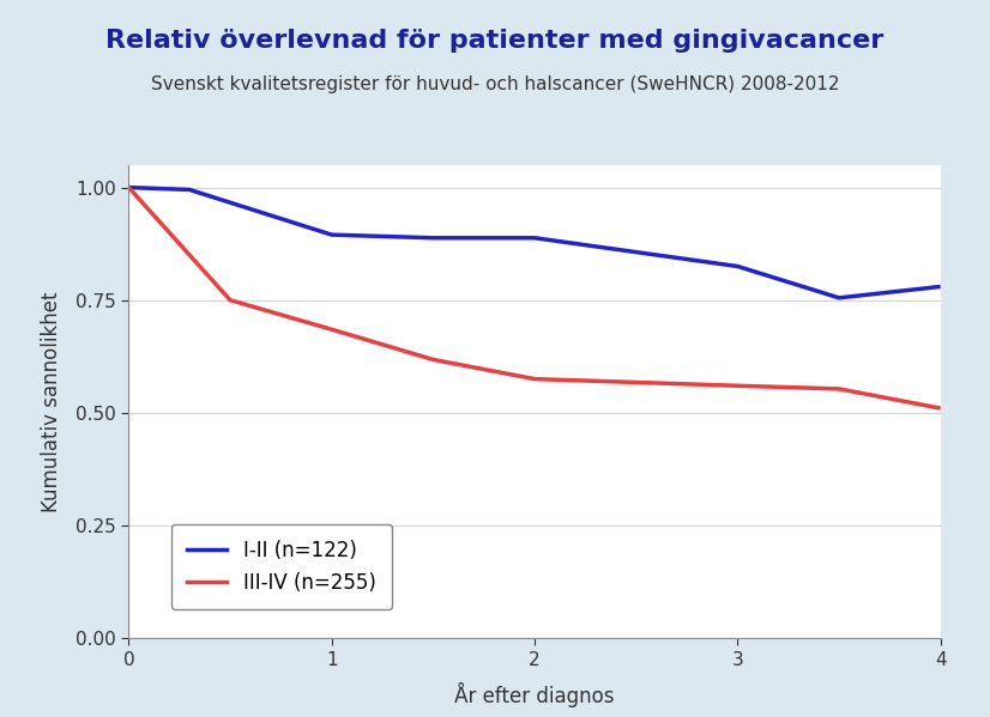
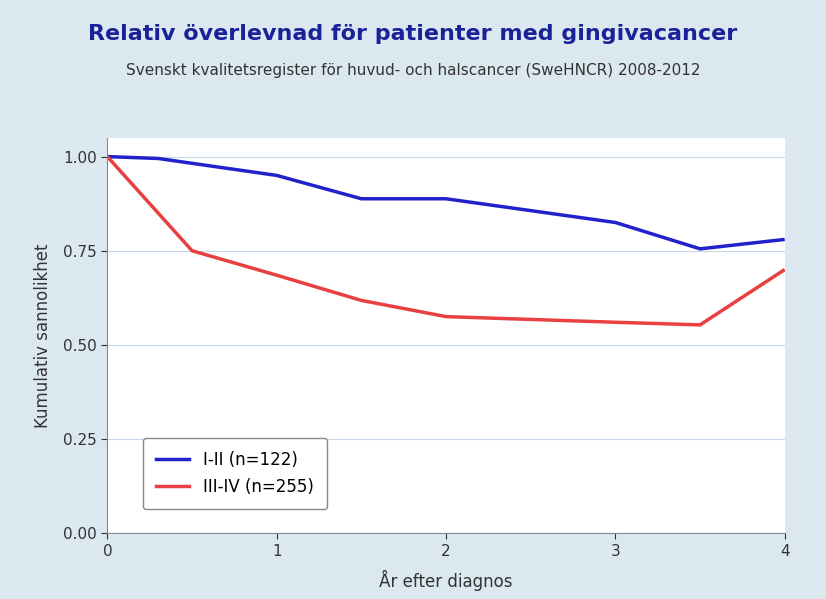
I-II (n=122)/1: 0.895 -> 0.950
III-IV (n=255)/4: 0.510 -> 0.700
